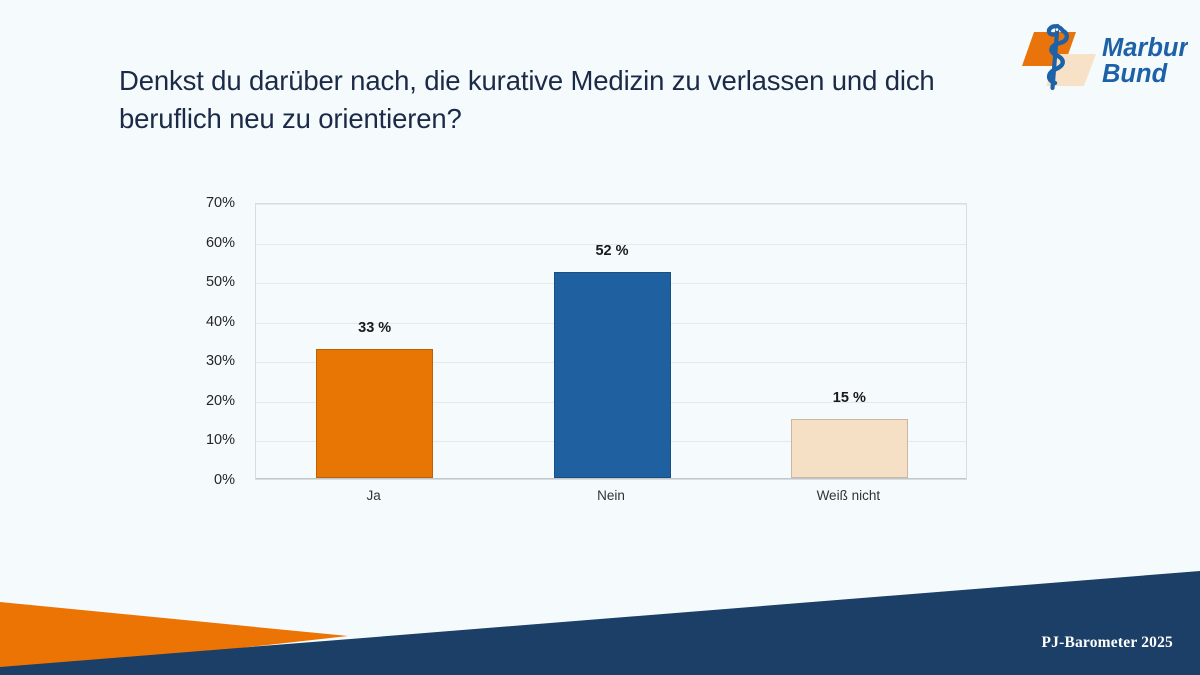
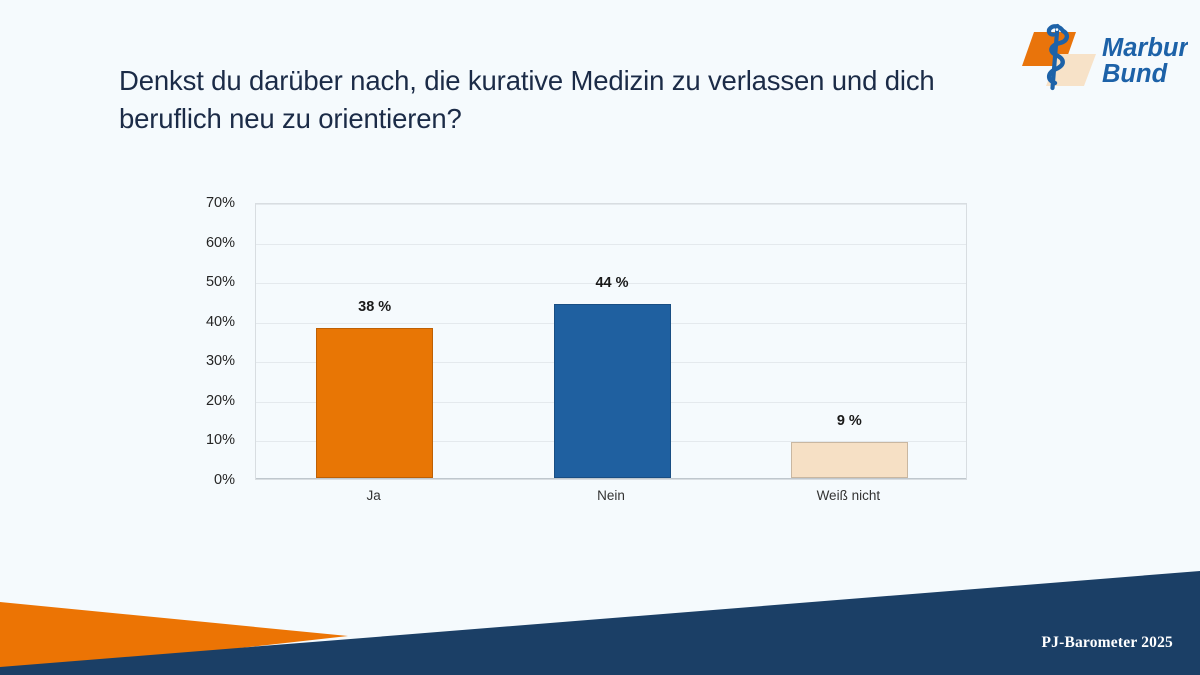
Ja: 33 -> 38
Nein: 52 -> 44
Weiß nicht: 15 -> 9
